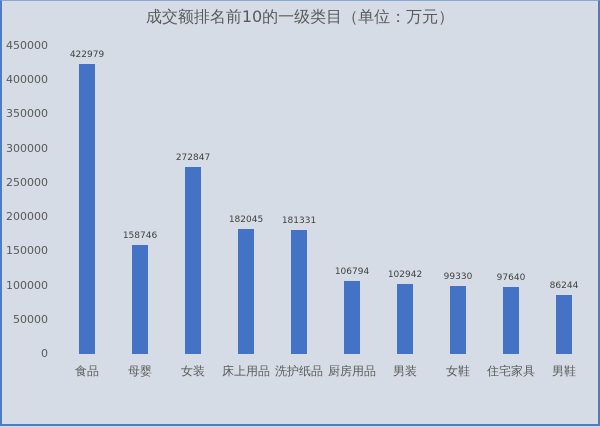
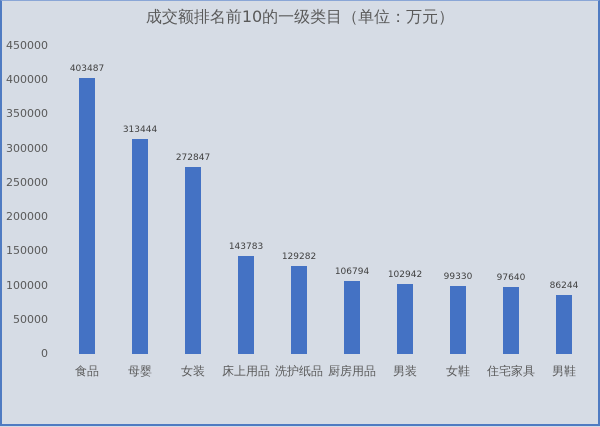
食品: 422979 -> 403487
母婴: 158746 -> 313444
床上用品: 182045 -> 143783
洗护纸品: 181331 -> 129282
